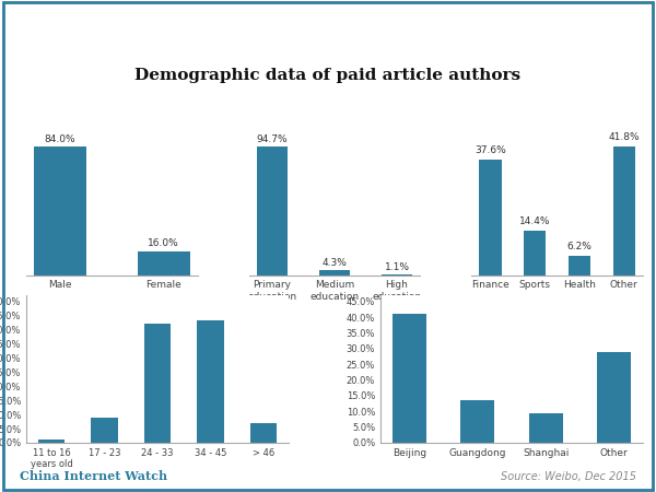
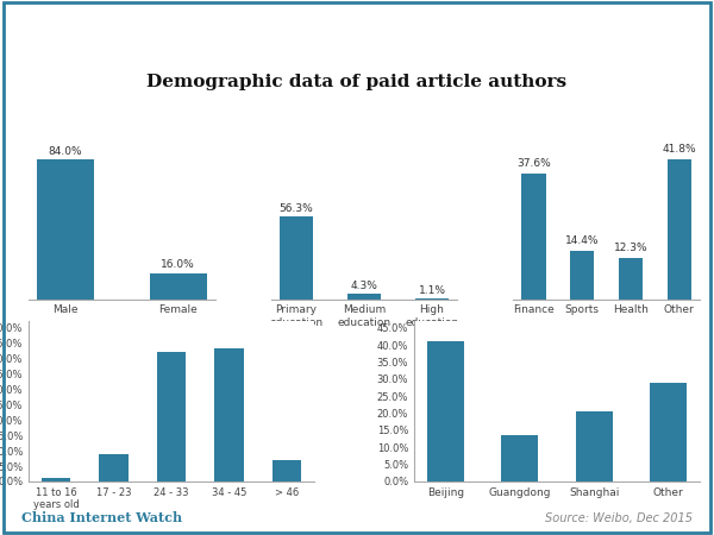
Primary education: 94.7% -> 56.3%
Health: 6.2% -> 12.3%
Shanghai: 9.5% -> 20.5%
